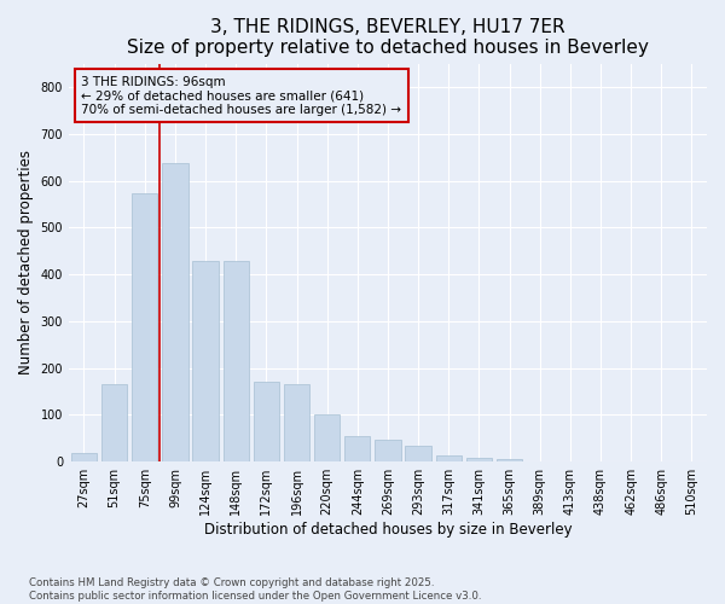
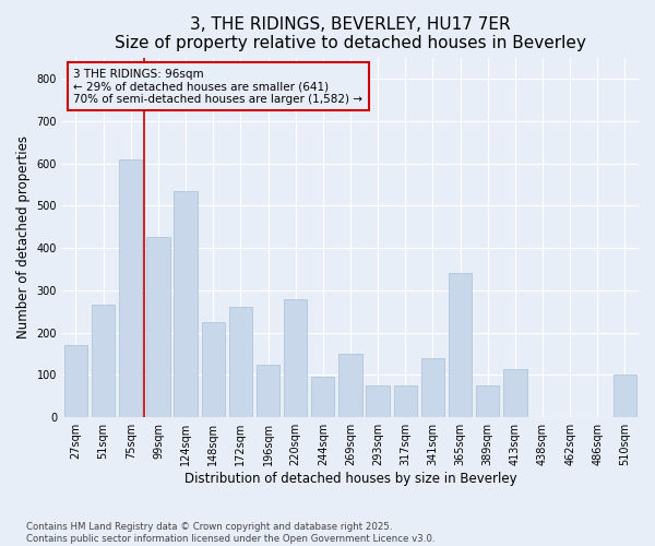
27sqm: 18 -> 170
51sqm: 165 -> 265
75sqm: 572 -> 610
99sqm: 638 -> 425
124sqm: 430 -> 535
148sqm: 430 -> 225
172sqm: 172 -> 260
196sqm: 165 -> 125
220sqm: 100 -> 280
244sqm: 55 -> 95
269sqm: 48 -> 150
293sqm: 34 -> 75
317sqm: 13 -> 75
341sqm: 9 -> 140
365sqm: 6 -> 340
389sqm: 1 -> 75
413sqm: 1 -> 115
510sqm: 1 -> 100
